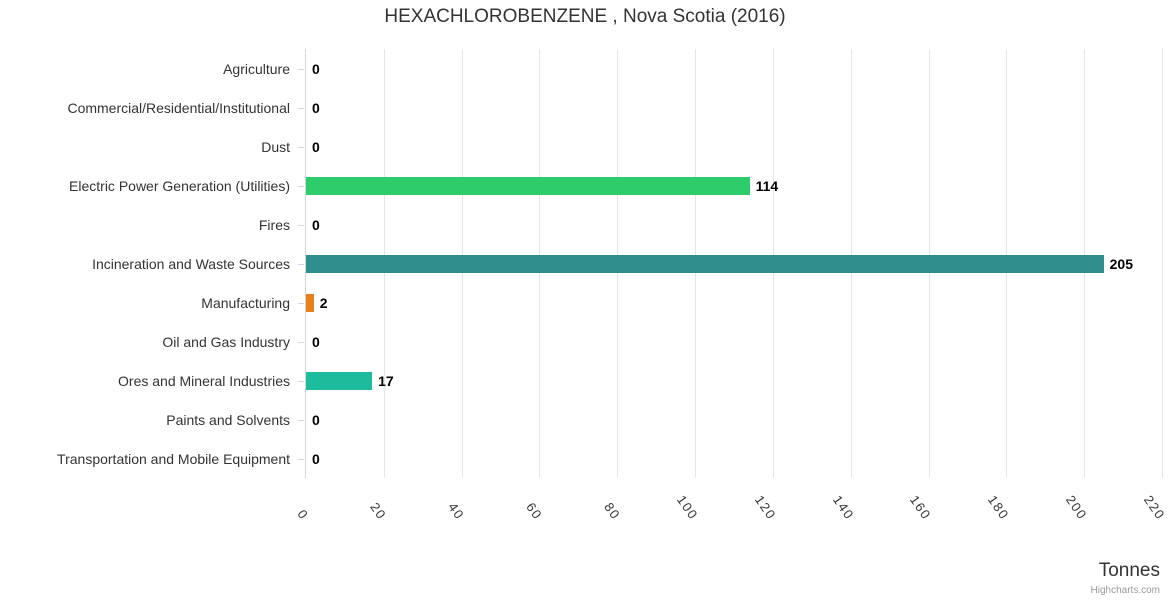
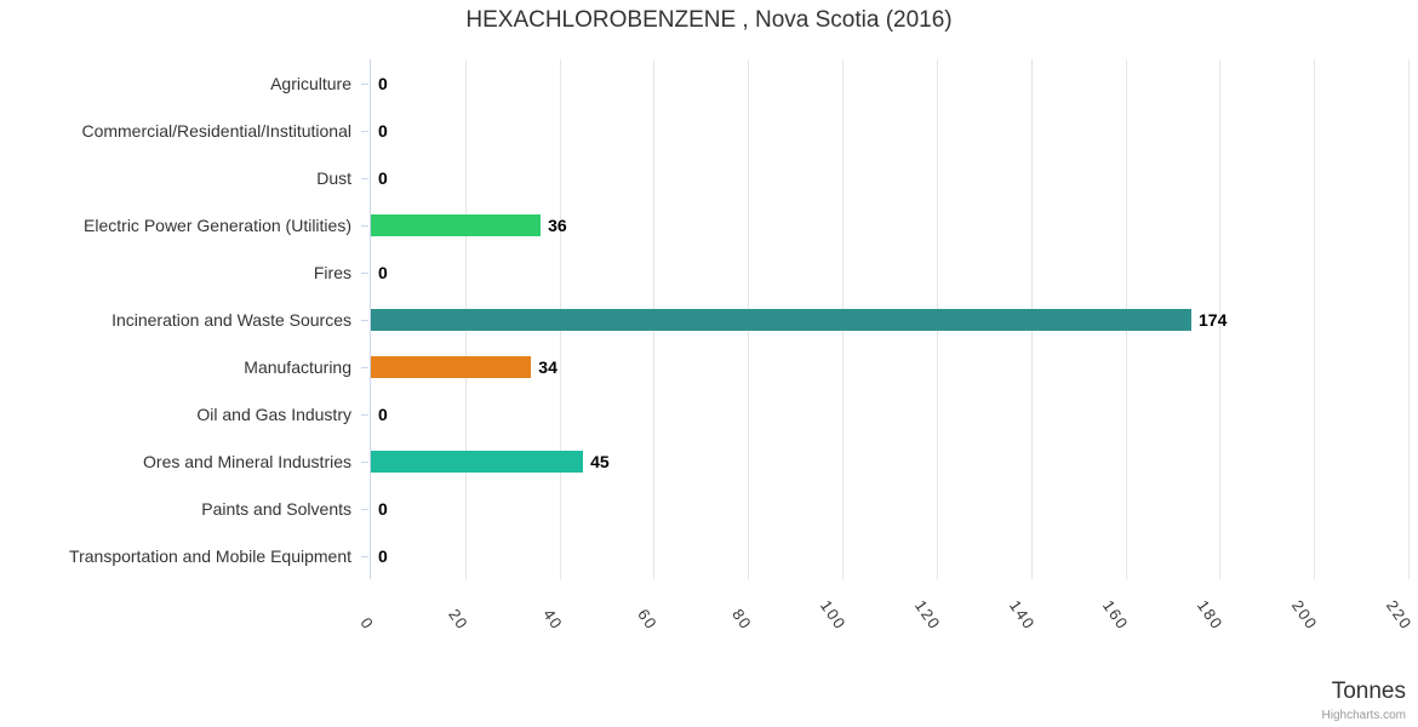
Electric Power Generation (Utilities): 114 -> 36
Incineration and Waste Sources: 205 -> 174
Manufacturing: 2 -> 34
Ores and Mineral Industries: 17 -> 45
